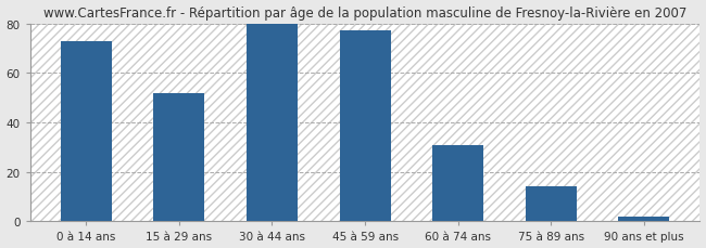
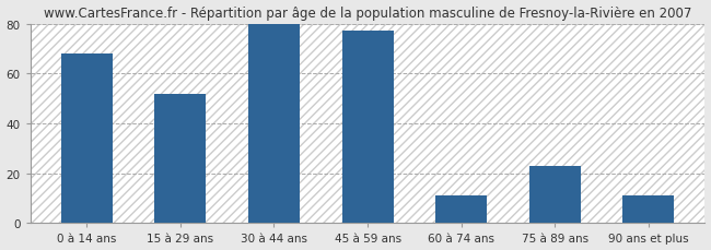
0 à 14 ans: 73 -> 68
60 à 74 ans: 31 -> 11
75 à 89 ans: 14 -> 23
90 ans et plus: 2 -> 11
